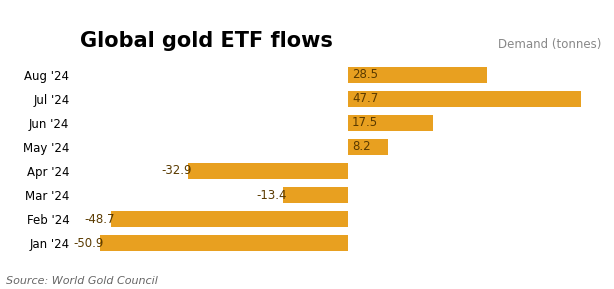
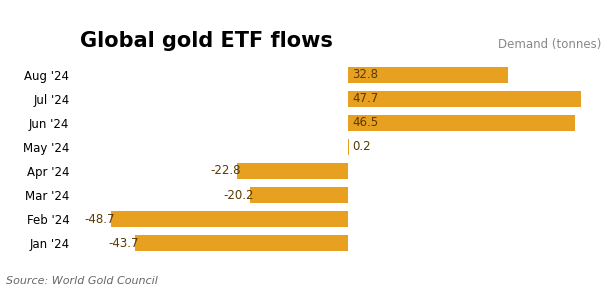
Aug '24: 28.5 -> 32.8
Jun '24: 17.5 -> 46.5
May '24: 8.2 -> 0.2
Apr '24: -32.9 -> -22.8
Mar '24: -13.4 -> -20.2
Jan '24: -50.9 -> -43.7
